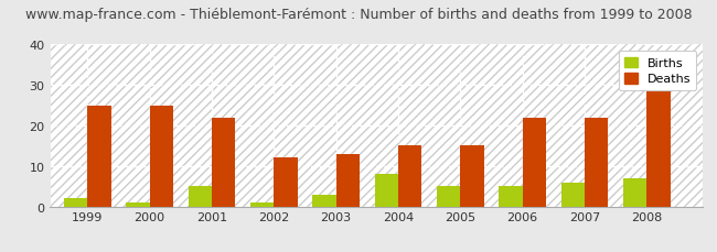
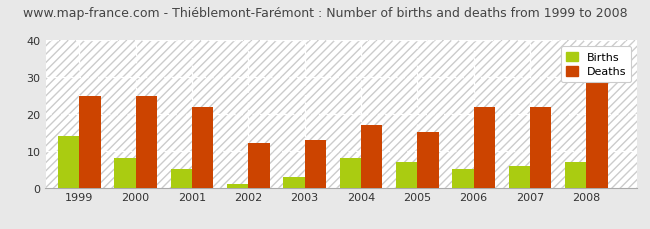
Births/1999: 2 -> 14
Births/2000: 1 -> 8
Deaths/2004: 15 -> 17
Births/2005: 5 -> 7
